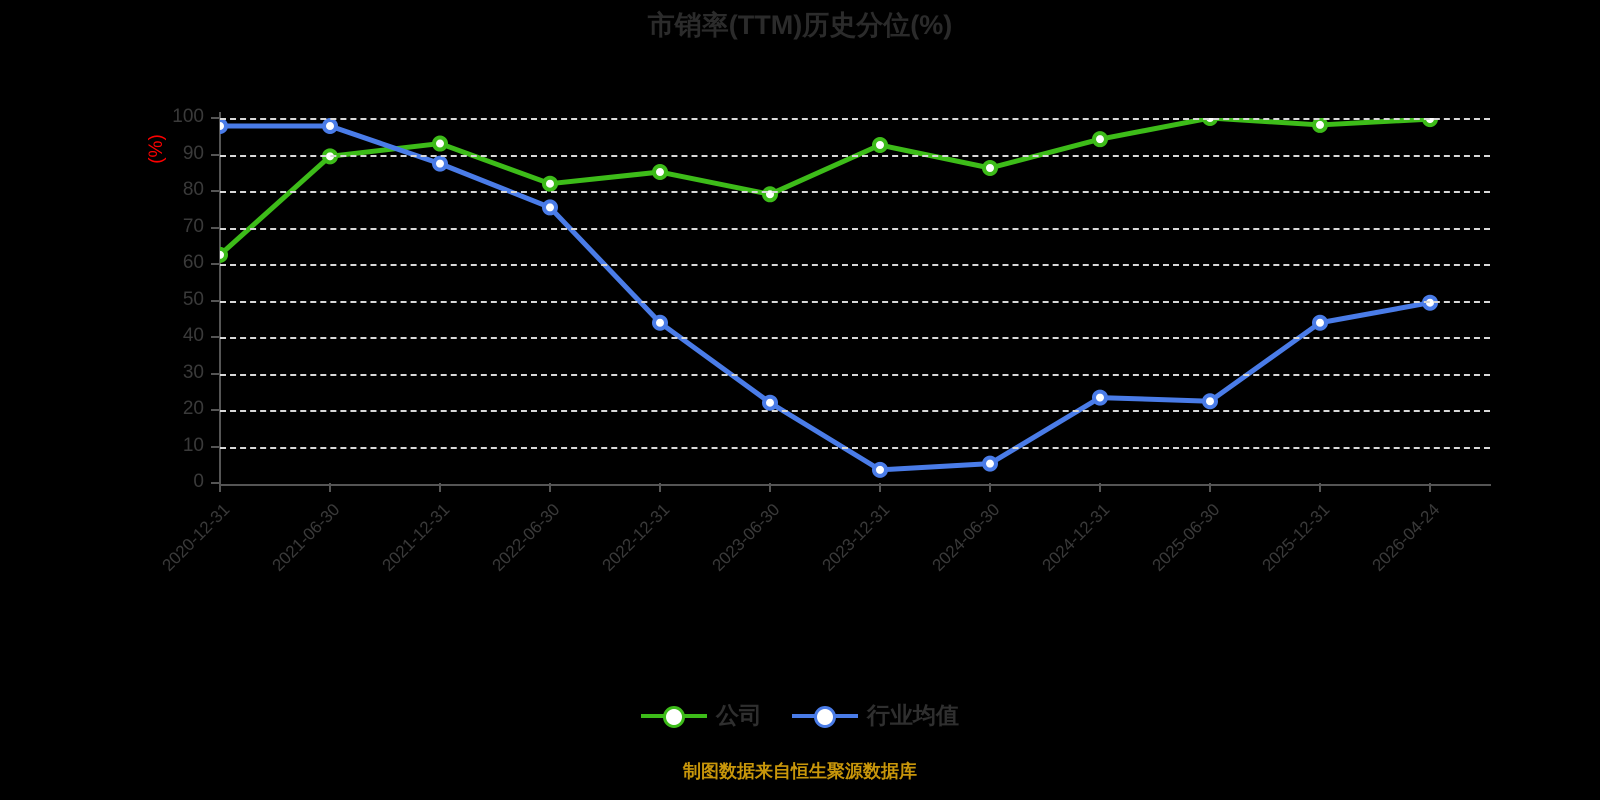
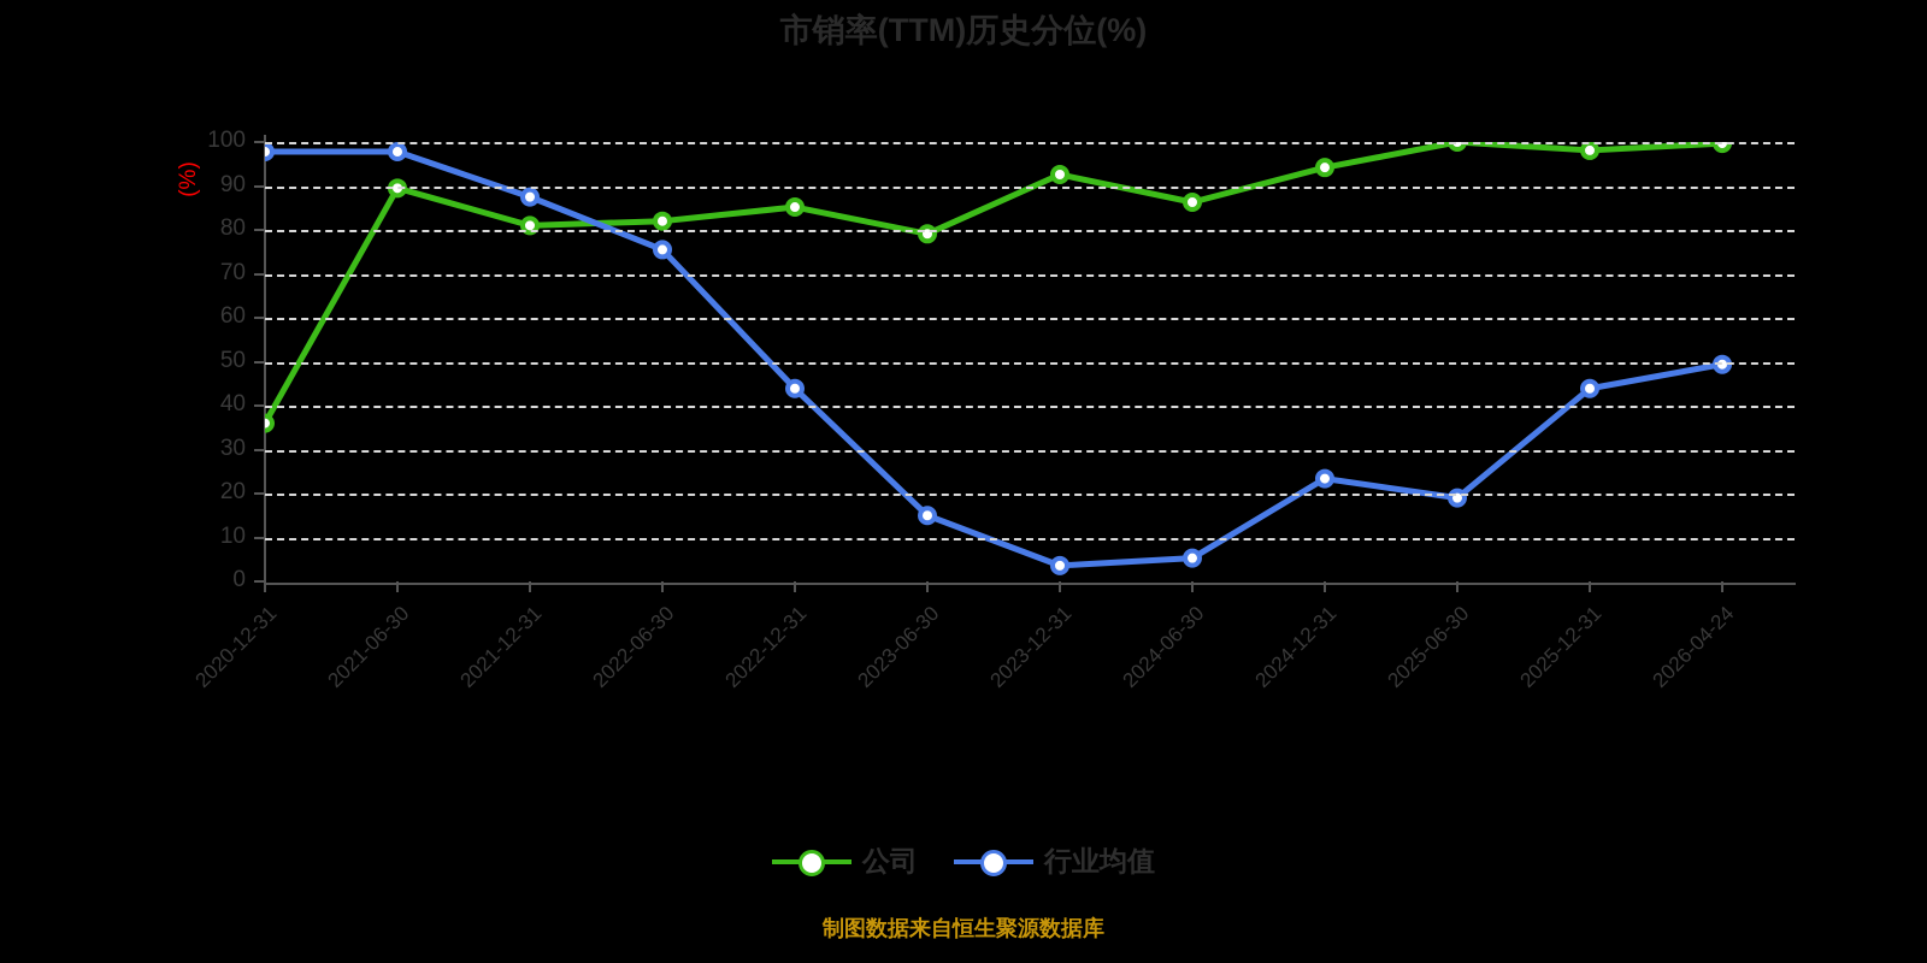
公司/2020-12-31: 62 -> 36
公司/2021-12-31: 93 -> 81
行业均值/2023-06-30: 22 -> 15
行业均值/2025-06-30: 22 -> 19
